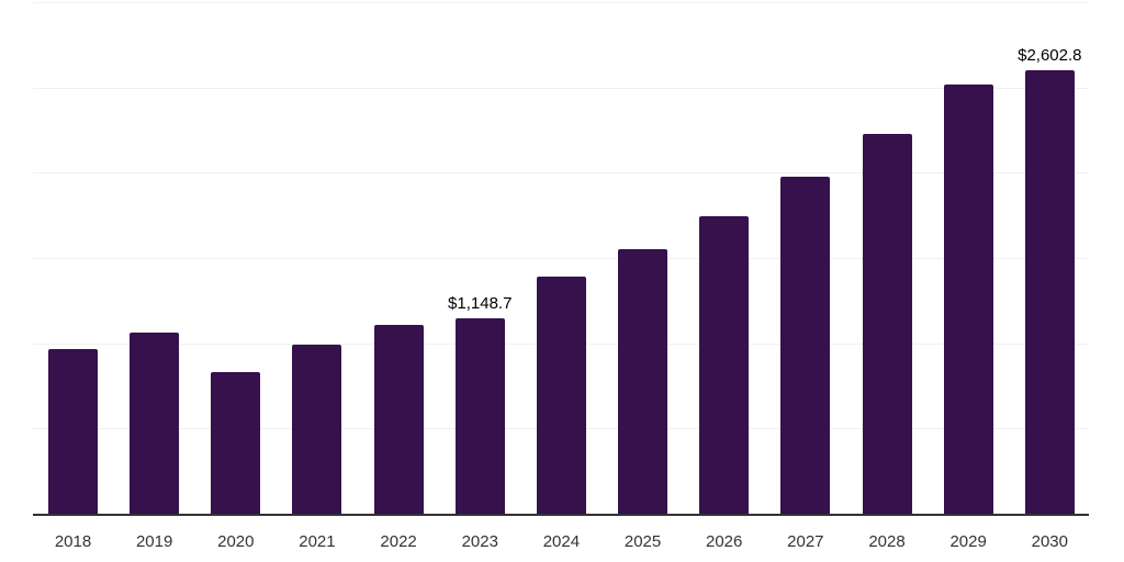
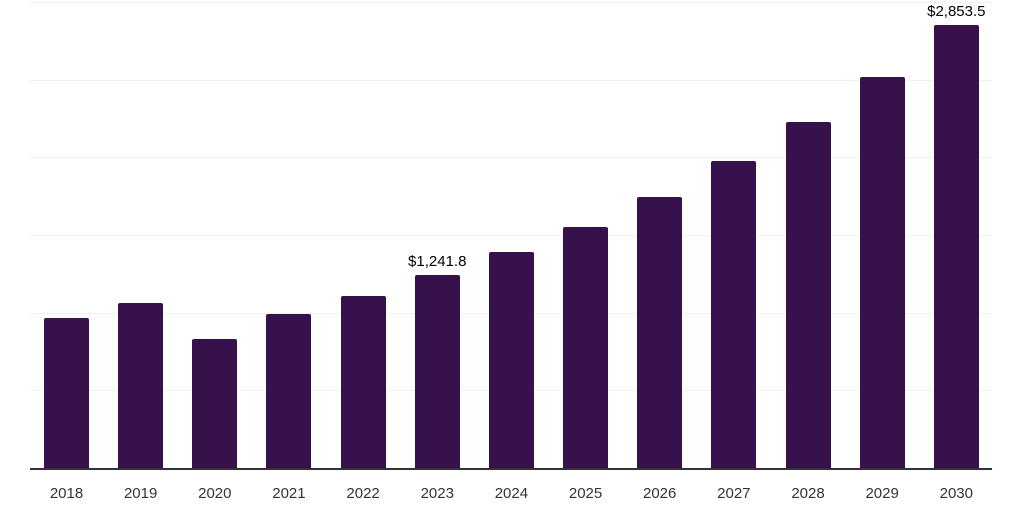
2023: $1,148.7 -> $1,241.8
2030: $2,602.8 -> $2,853.5
